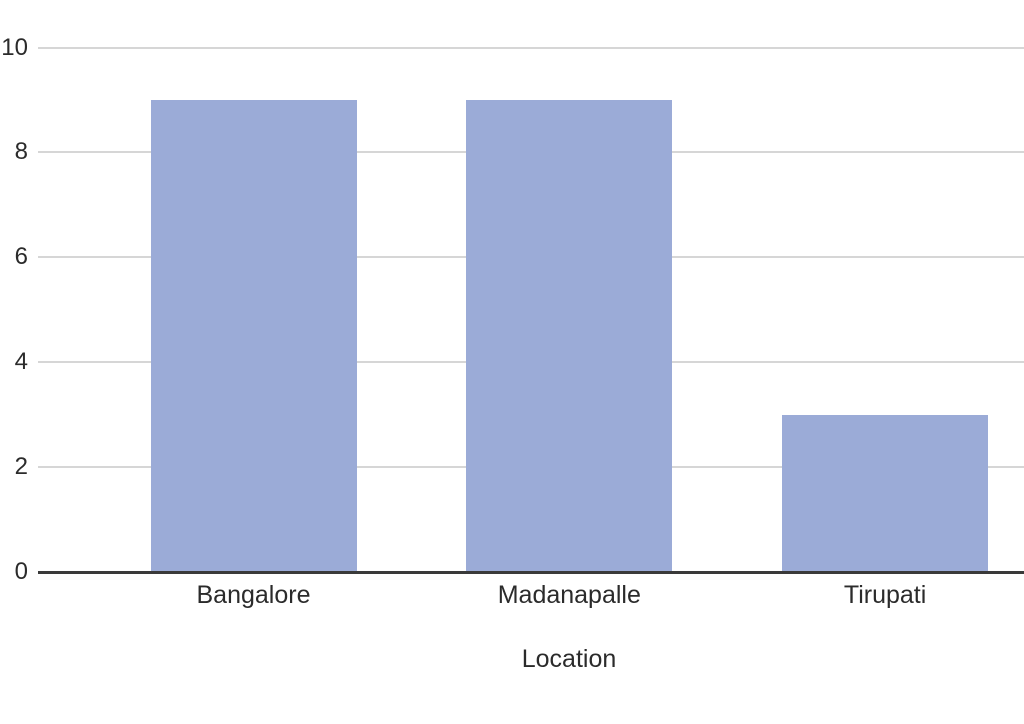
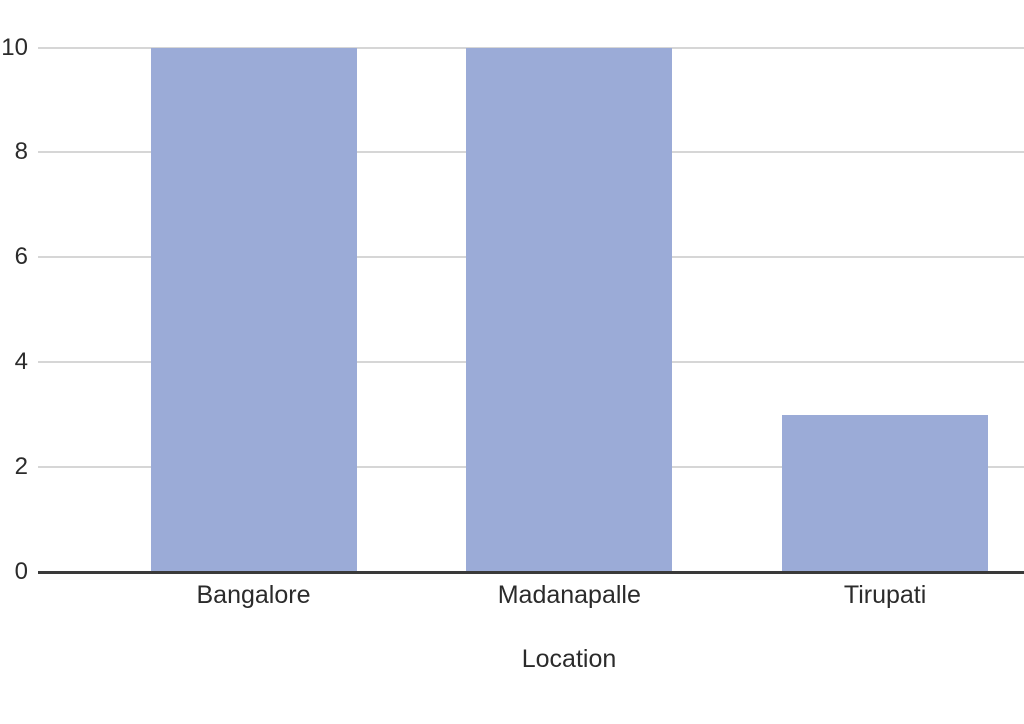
Bangalore: 9 -> 10
Madanapalle: 9 -> 10
